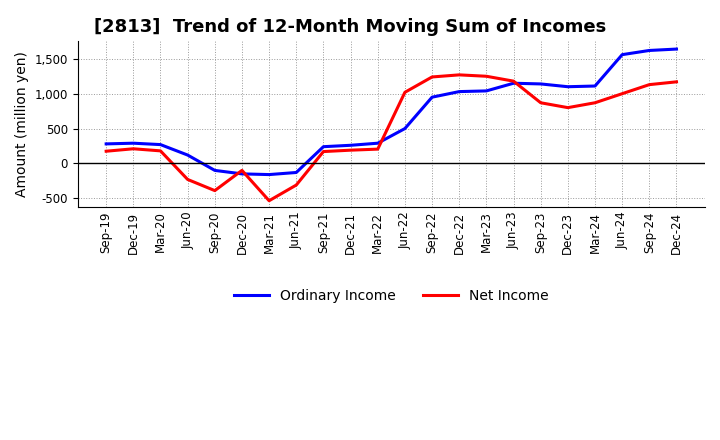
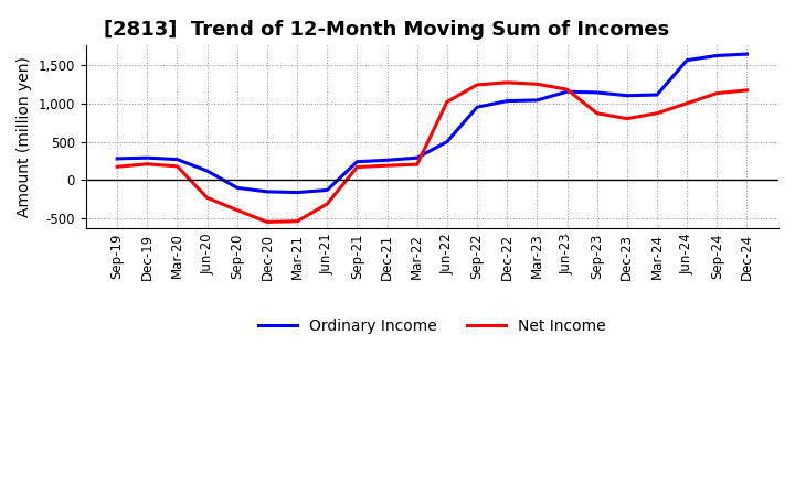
Net Income/Dec-20: -100 -> -540
